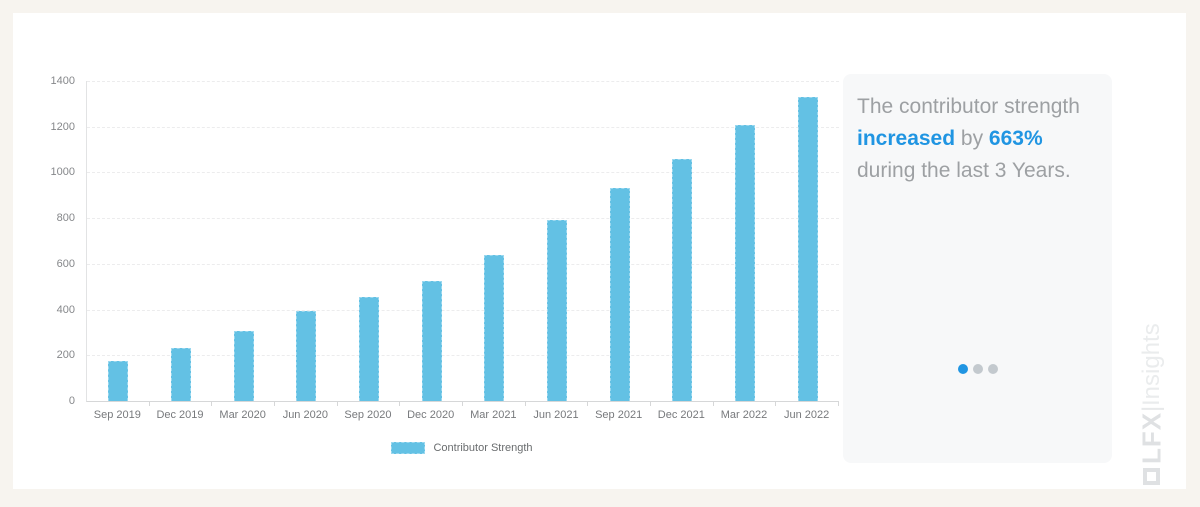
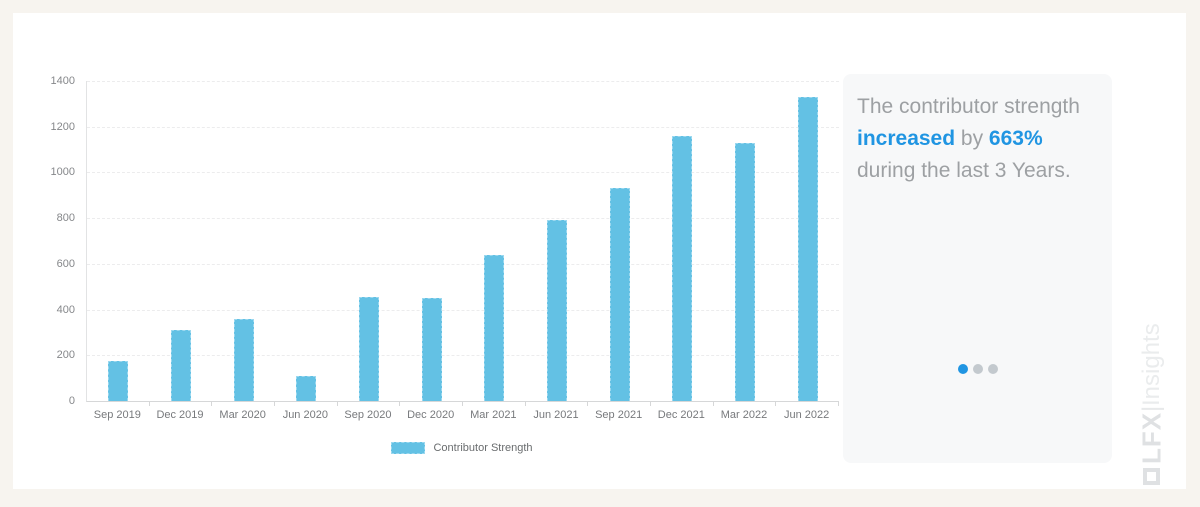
Dec 2019: 230 -> 310
Mar 2020: 310 -> 360
Jun 2020: 390 -> 110
Dec 2020: 520 -> 450
Dec 2021: 1060 -> 1160
Mar 2022: 1210 -> 1130
